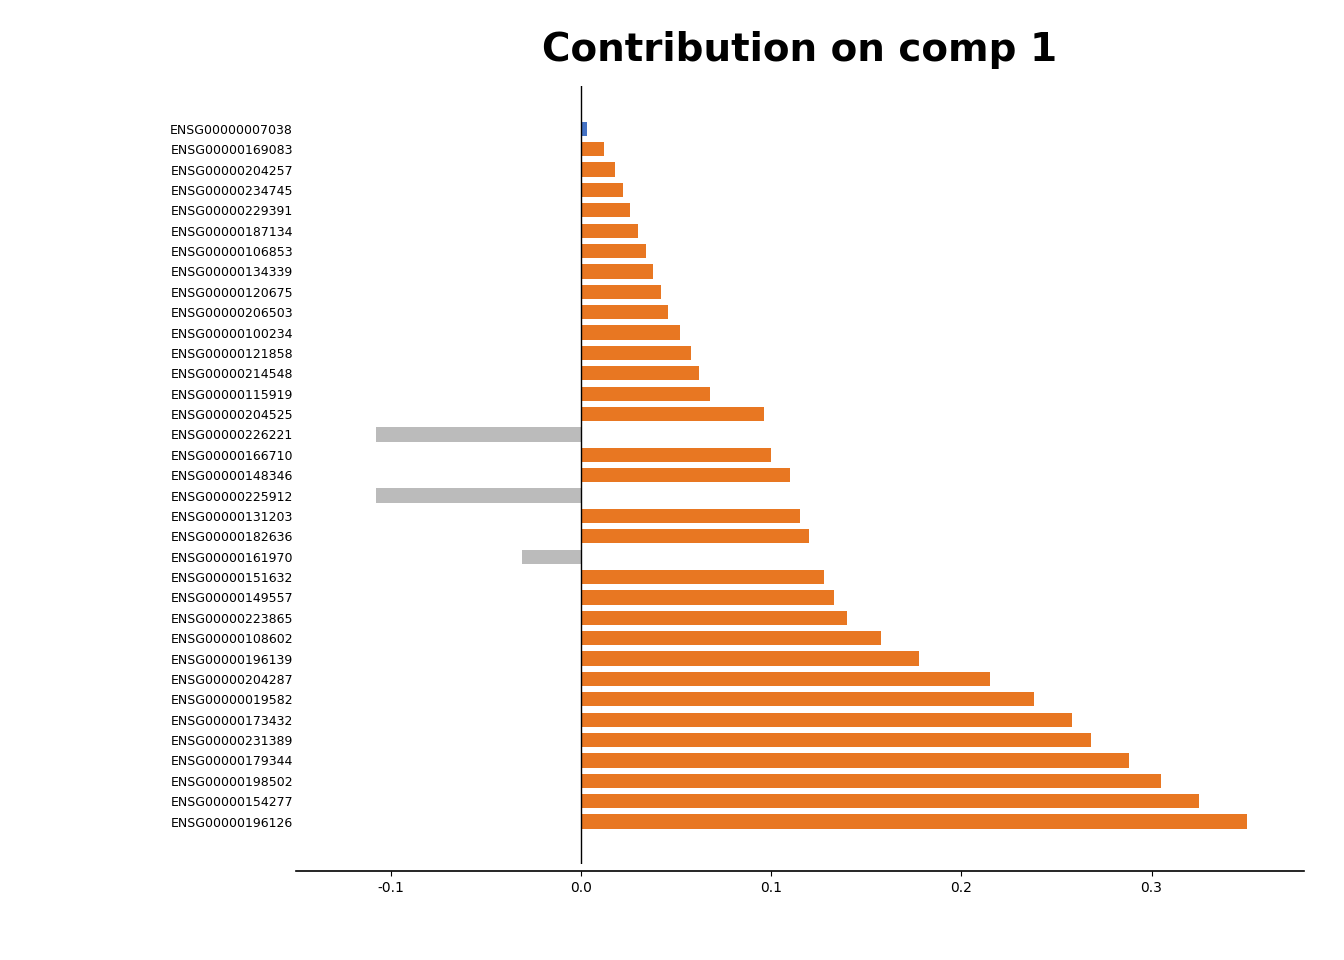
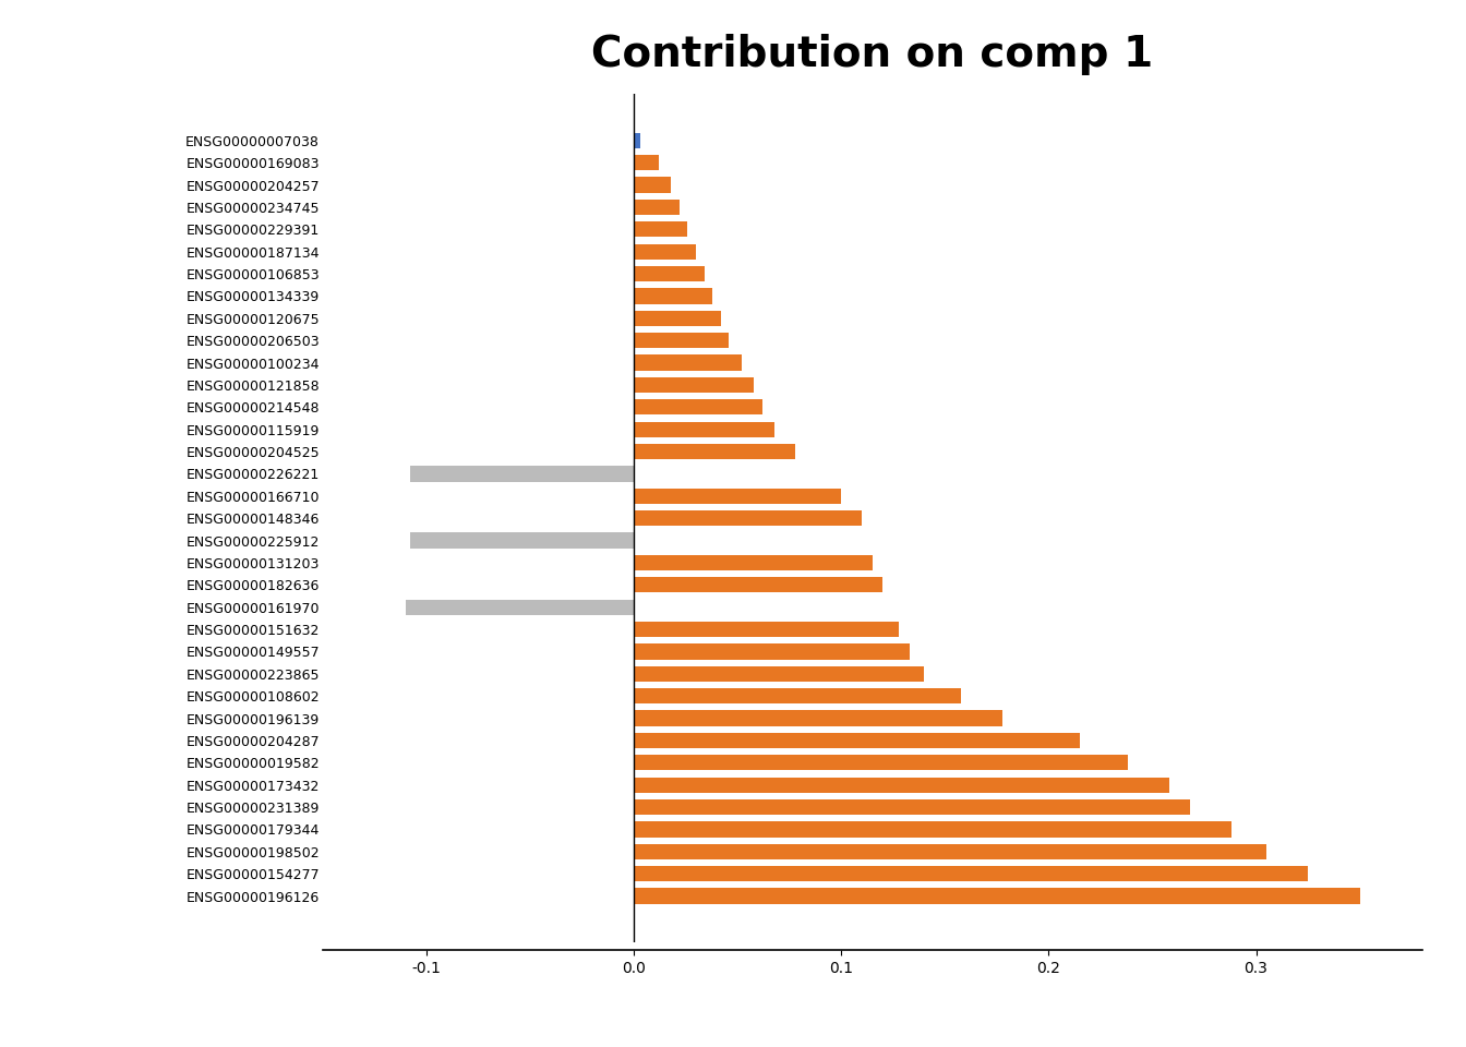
ENSG00000204525: 0.096 -> 0.078
ENSG00000161970: -0.031 -> -0.110
